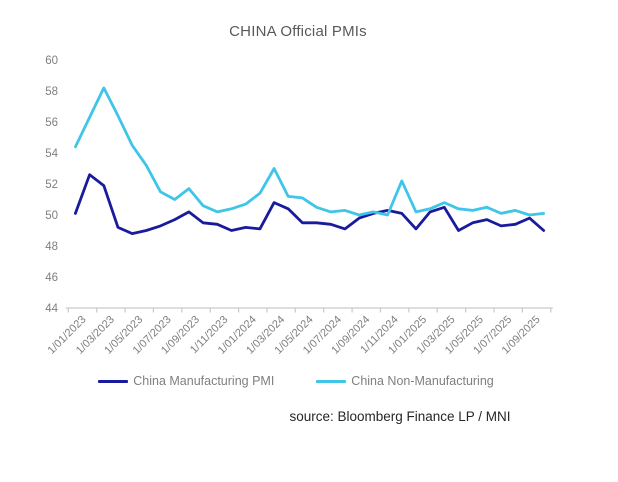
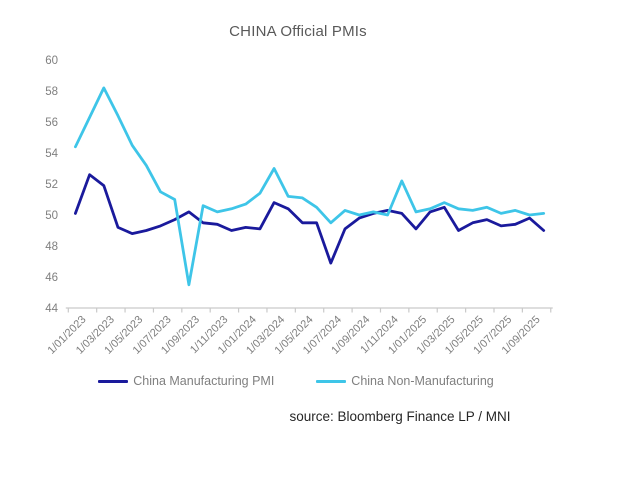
China Non-Manufacturing/1/09/2023: 51.7 -> 45.5
China Manufacturing PMI/1/07/2024: 49.4 -> 46.9
China Non-Manufacturing/1/07/2024: 50.2 -> 49.5
